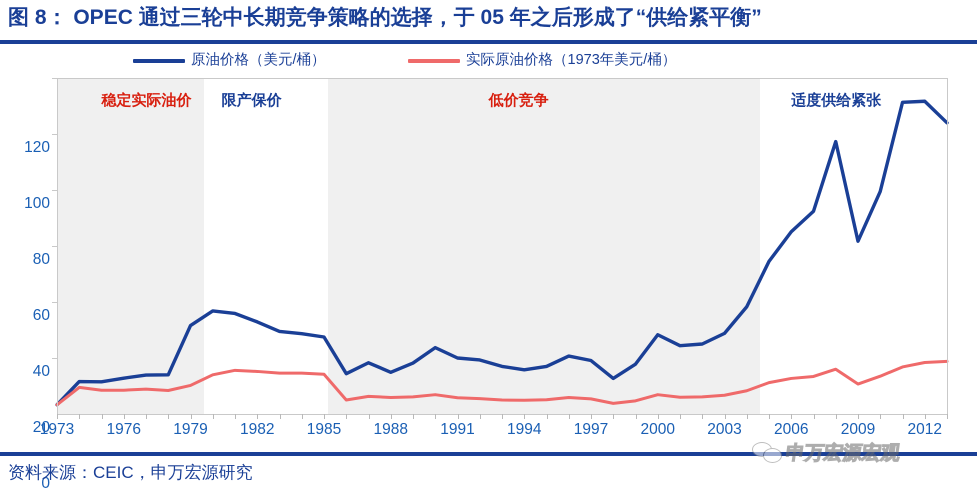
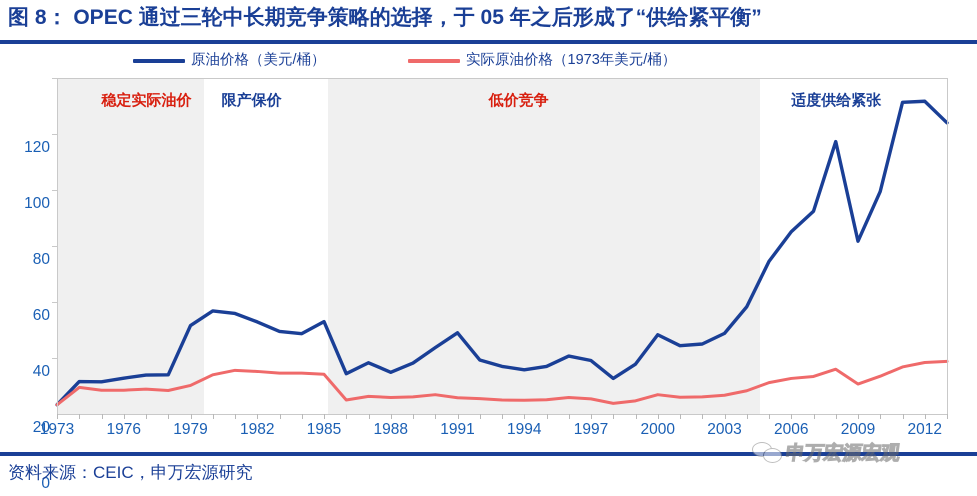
原油价格（美元/桶）/1985: 28 -> 33
原油价格（美元/桶）/1991: 20 -> 29
